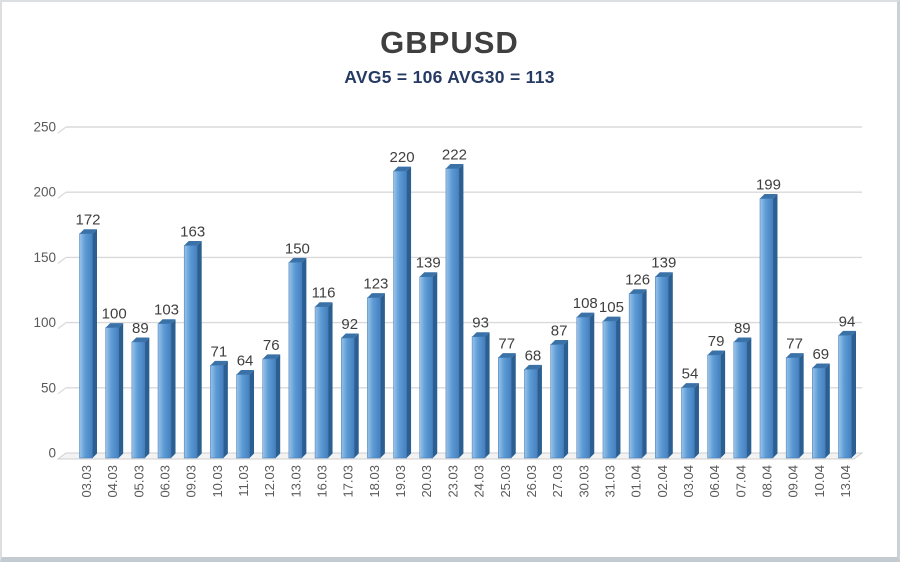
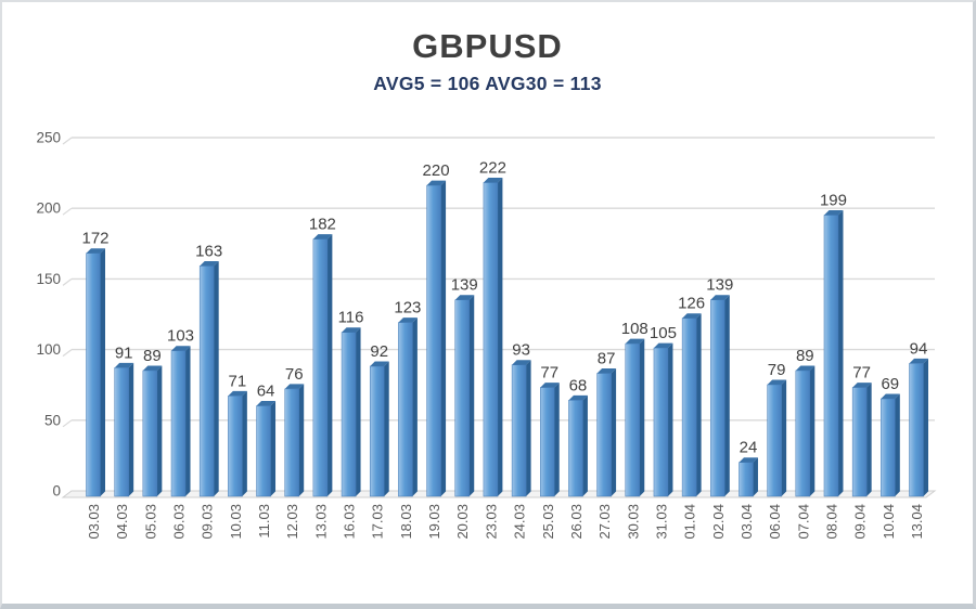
04.03: 100 -> 91
13.03: 150 -> 182
03.04: 54 -> 24
